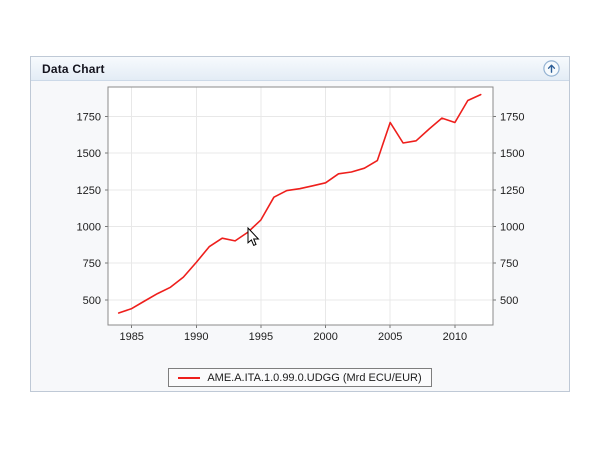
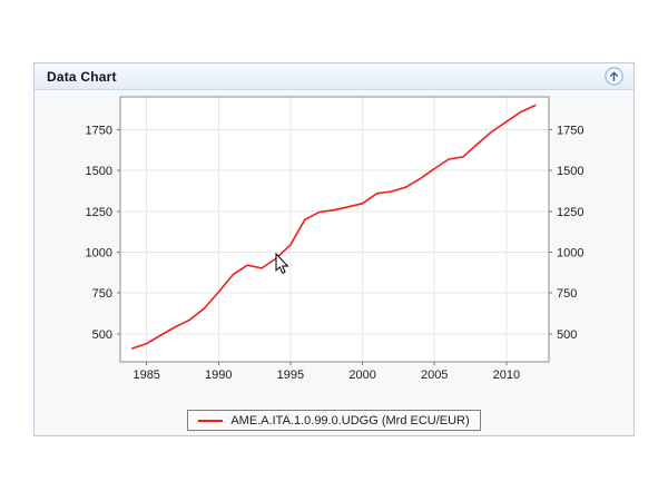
2005: 1710 -> 1510
2010: 1710 -> 1800
